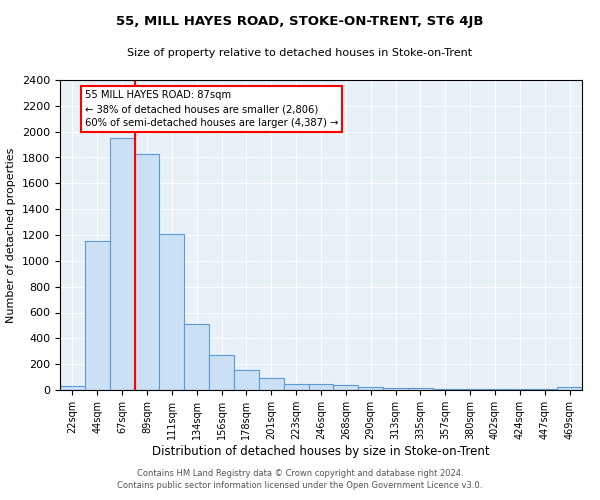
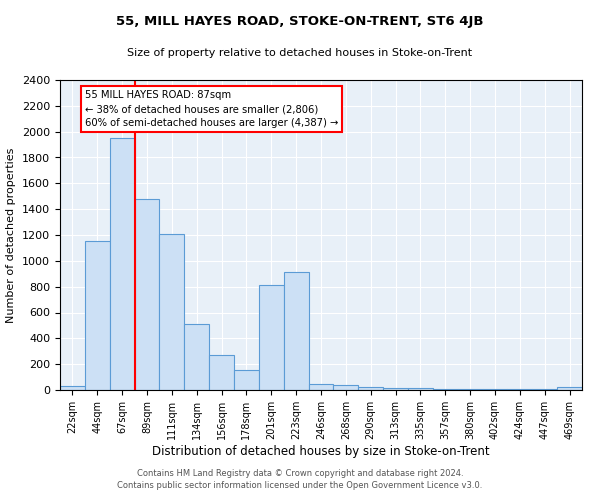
89sqm: 1830 -> 1480
201sqm: 90 -> 810
223sqm: 50 -> 910
